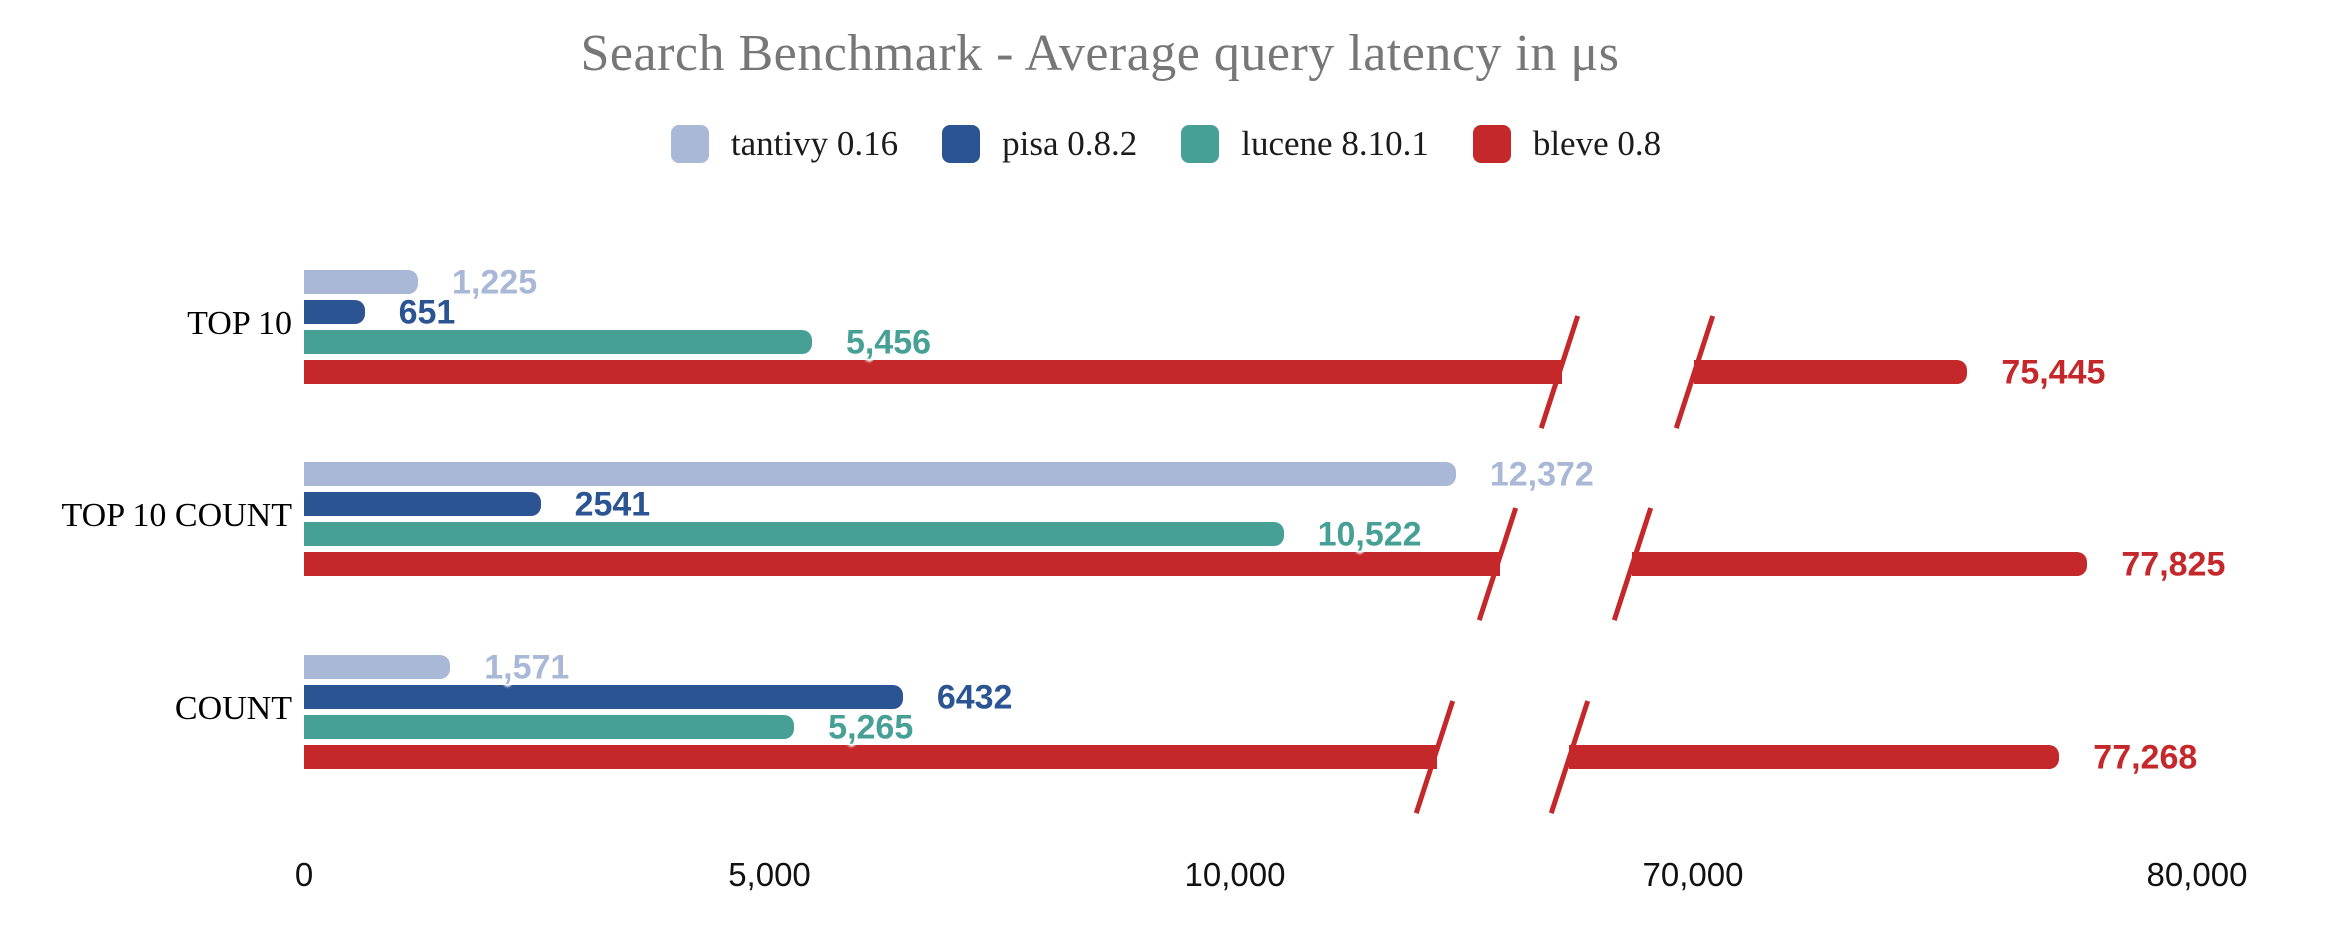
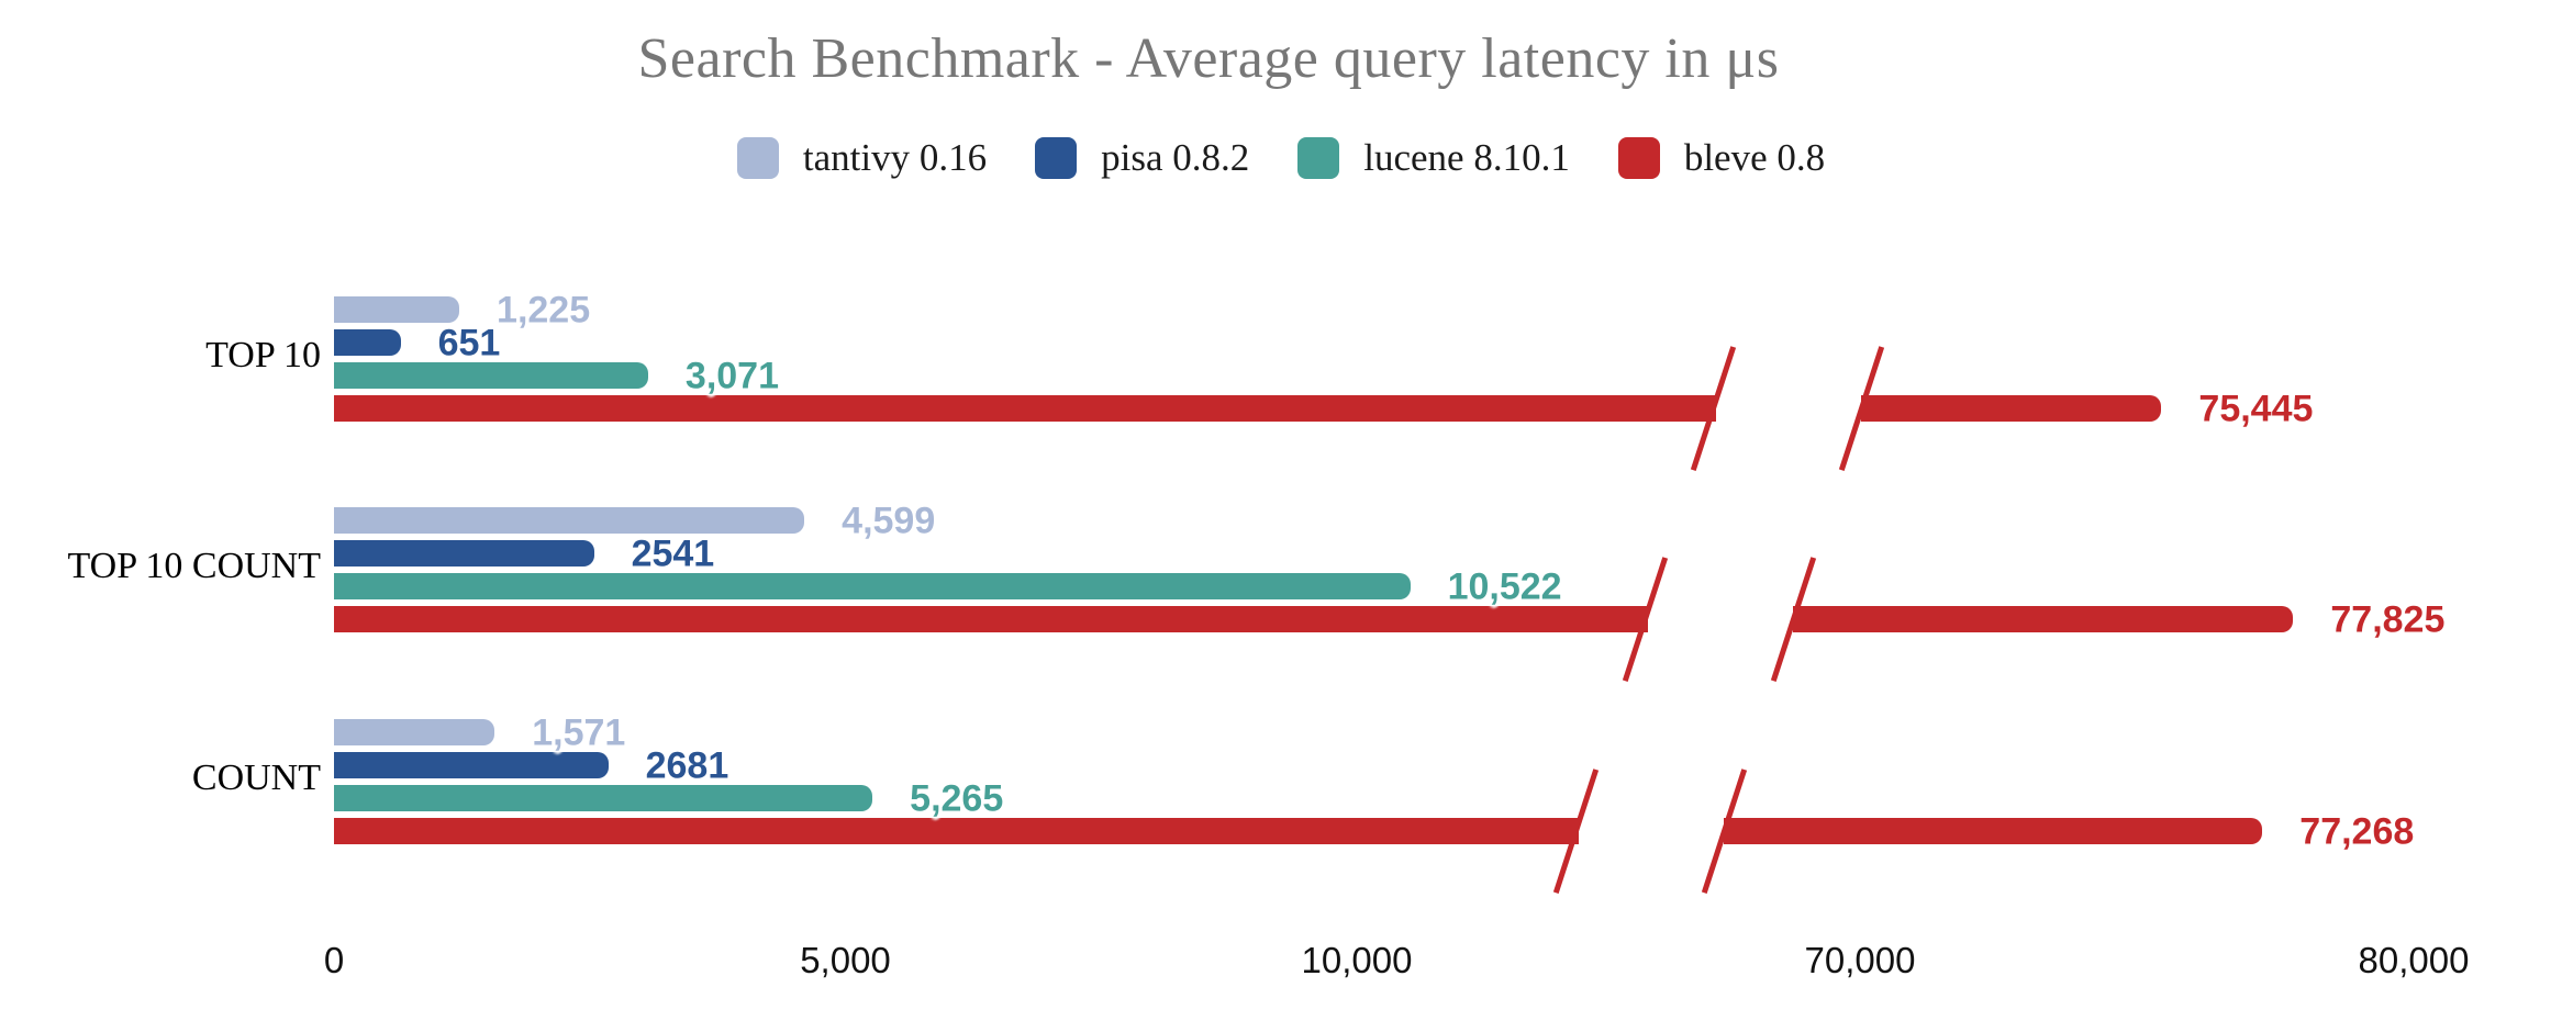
lucene 8.10.1/TOP 10: 5,456 -> 3,071
tantivy 0.16/TOP 10 COUNT: 12,372 -> 4,599
pisa 0.8.2/COUNT: 6432 -> 2681
